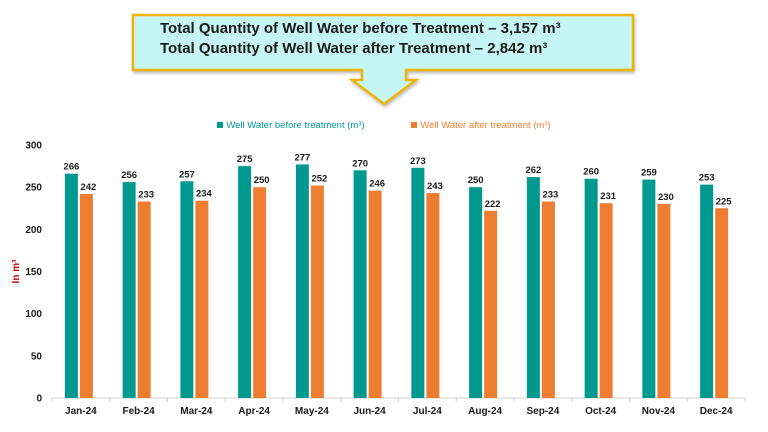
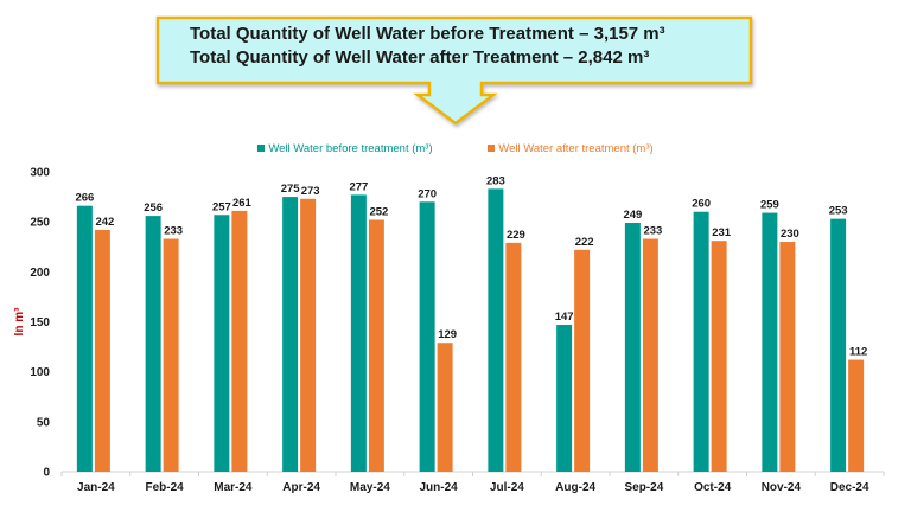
Well Water after treatment (m³)/Mar-24: 234 -> 261
Well Water after treatment (m³)/Apr-24: 250 -> 273
Well Water after treatment (m³)/Jun-24: 246 -> 129
Well Water before treatment (m³)/Jul-24: 273 -> 283
Well Water after treatment (m³)/Jul-24: 243 -> 229
Well Water before treatment (m³)/Aug-24: 250 -> 147
Well Water before treatment (m³)/Sep-24: 262 -> 249
Well Water after treatment (m³)/Dec-24: 225 -> 112
